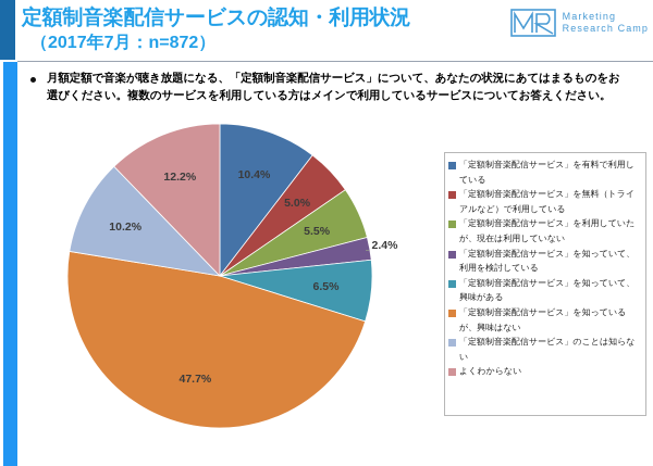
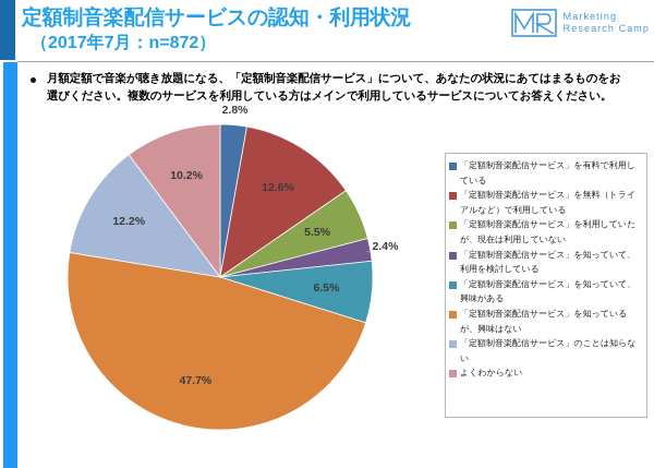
「定額制音楽配信サービス」を有料で利用している: 10.4% -> 2.8%
「定額制音楽配信サービス」を無料（トライアルなど）で利用している: 5.0% -> 12.6%
「定額制音楽配信サービス」のことは知らない: 10.2% -> 12.2%
よくわからない: 12.2% -> 10.2%
